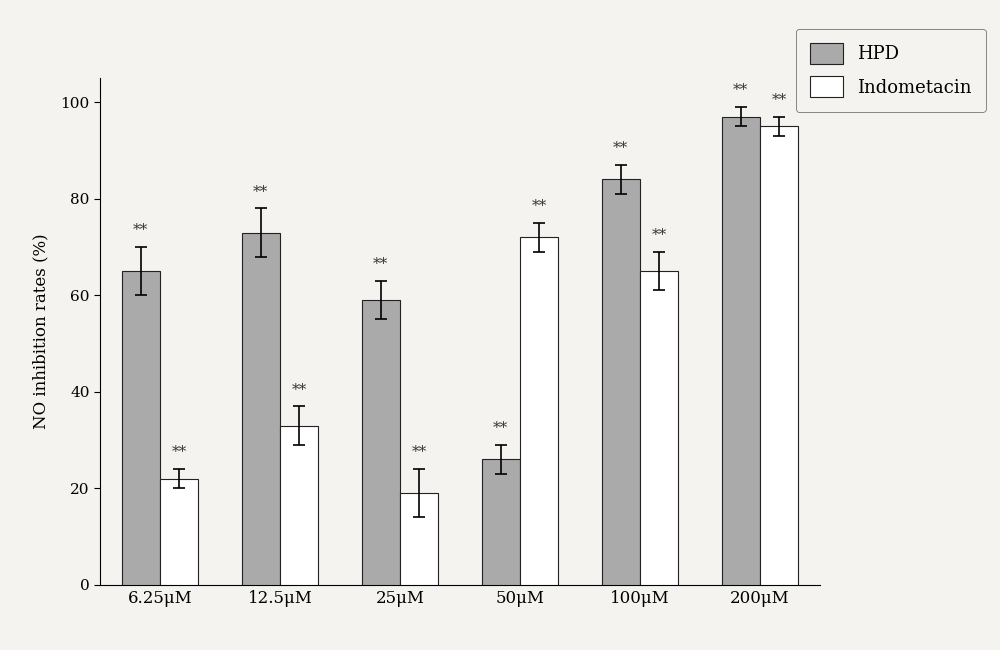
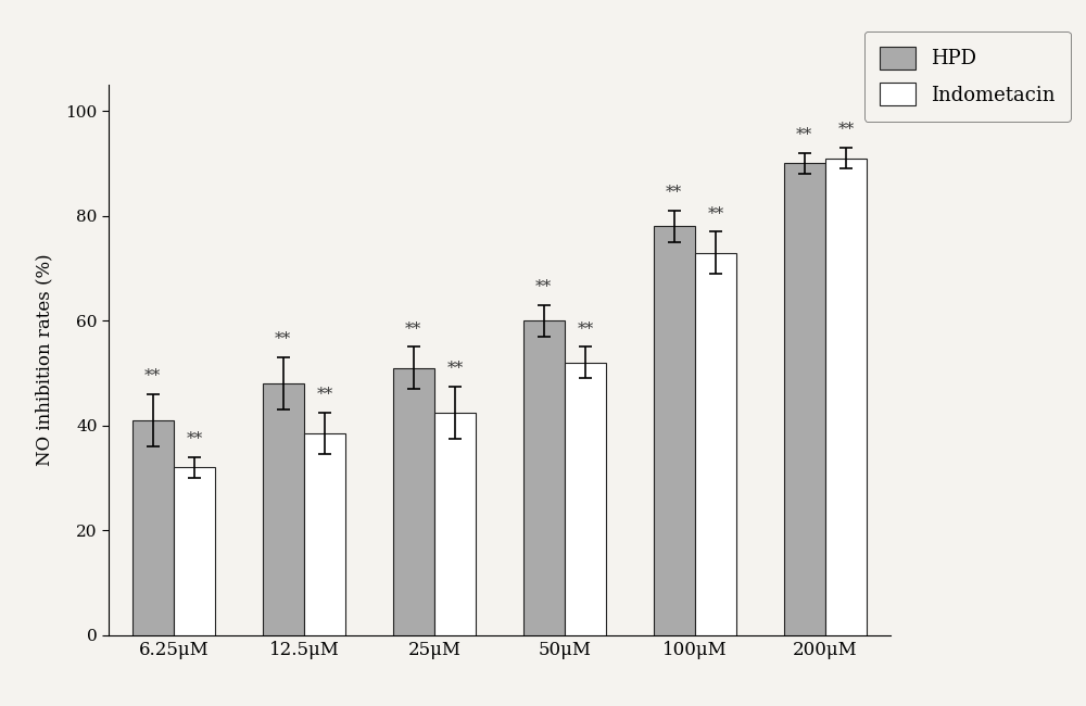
HPD/6.25μM: 65 -> 41
Indometacin/6.25μM: 22.0 -> 32.0
HPD/12.5μM: 73 -> 48
Indometacin/12.5μM: 33.0 -> 38.5
HPD/25μM: 59 -> 51
Indometacin/25μM: 19.0 -> 42.5
HPD/50μM: 26 -> 60
Indometacin/50μM: 72.0 -> 52.0
HPD/100μM: 84 -> 78
Indometacin/100μM: 65.0 -> 73.0
HPD/200μM: 97 -> 90
Indometacin/200μM: 95.0 -> 91.0
